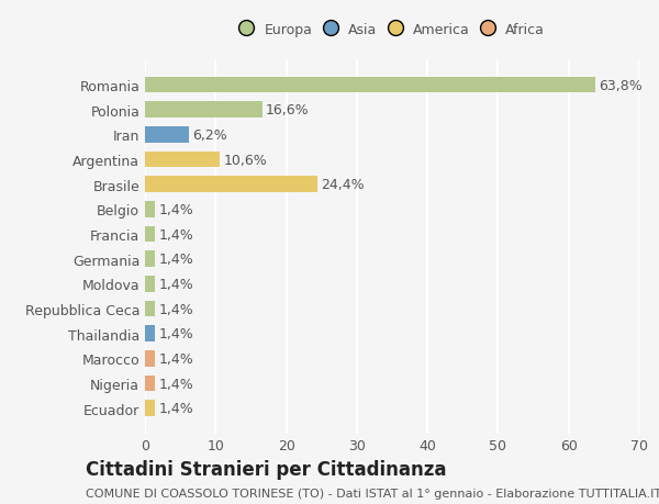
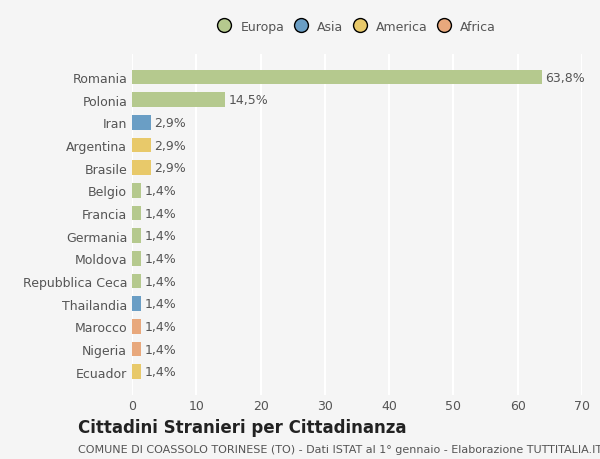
Polonia: 16,6% -> 14,5%
Iran: 6,2% -> 2,9%
Argentina: 10,6% -> 2,9%
Brasile: 24,4% -> 2,9%
